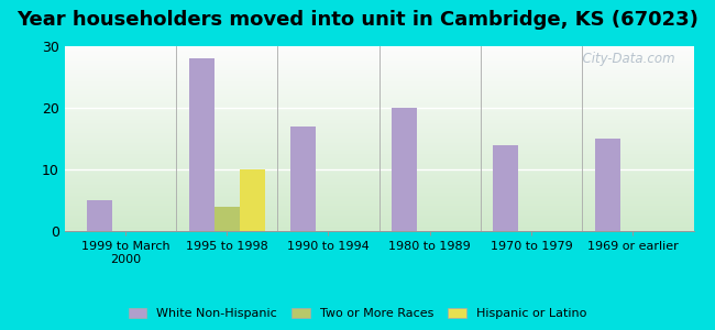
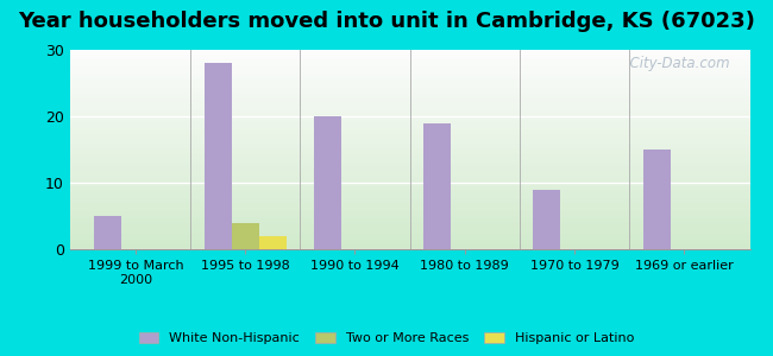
Hispanic or Latino/1995 to 1998: 10 -> 2
White Non-Hispanic/1990 to 1994: 17 -> 20
White Non-Hispanic/1980 to 1989: 20 -> 19
White Non-Hispanic/1970 to 1979: 14 -> 9
